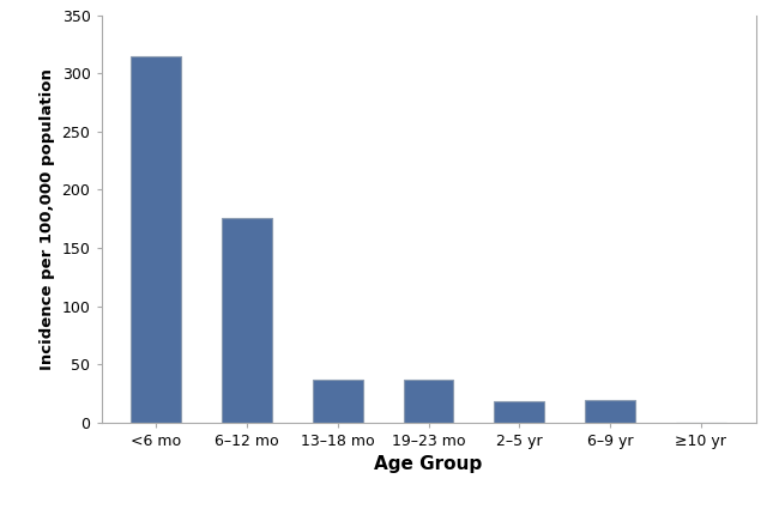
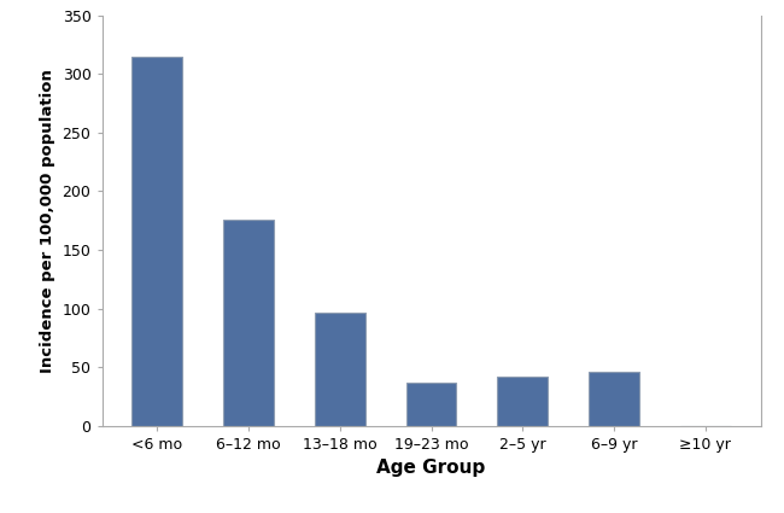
13–18 mo: 37 -> 96
2–5 yr: 18 -> 42
6–9 yr: 19 -> 46
